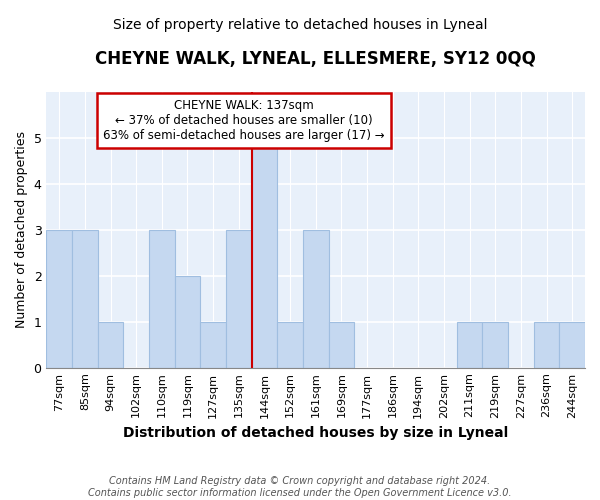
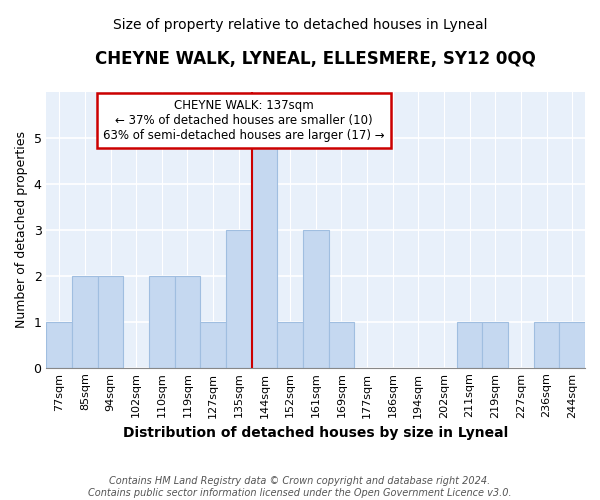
77sqm: 3 -> 1
85sqm: 3 -> 2
94sqm: 1 -> 2
110sqm: 3 -> 2
